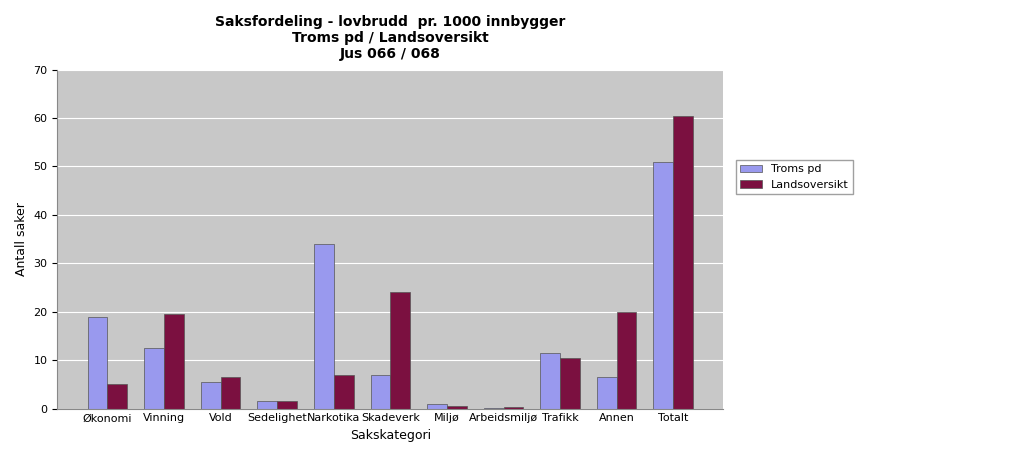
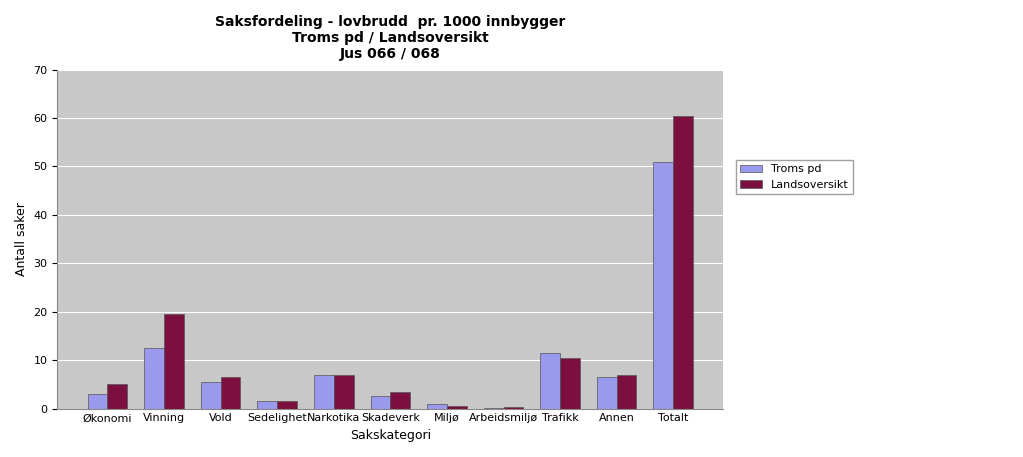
Troms pd/Økonomi: 19.0 -> 3.0
Troms pd/Narkotika: 34.0 -> 7.0
Troms pd/Skadeverk: 7.0 -> 2.5
Landsoversikt/Skadeverk: 24.0 -> 3.5
Landsoversikt/Annen: 20.0 -> 7.0
